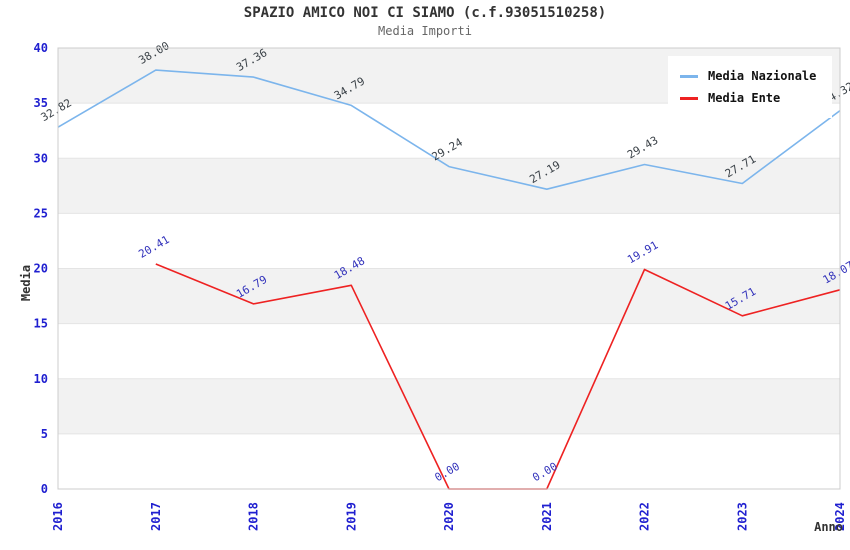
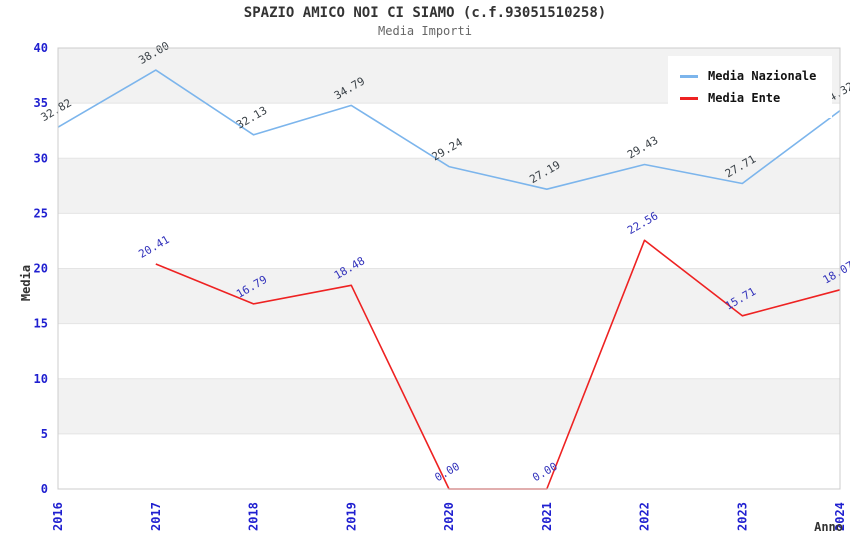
Media Nazionale/2018: 37.36 -> 32.13
Media Ente/2022: 19.91 -> 22.56
